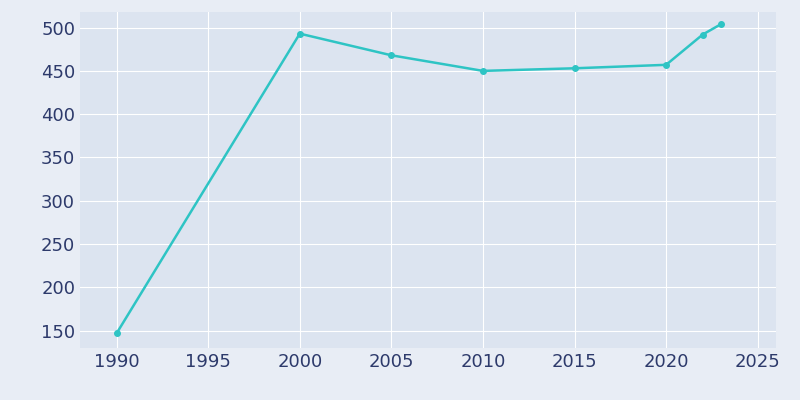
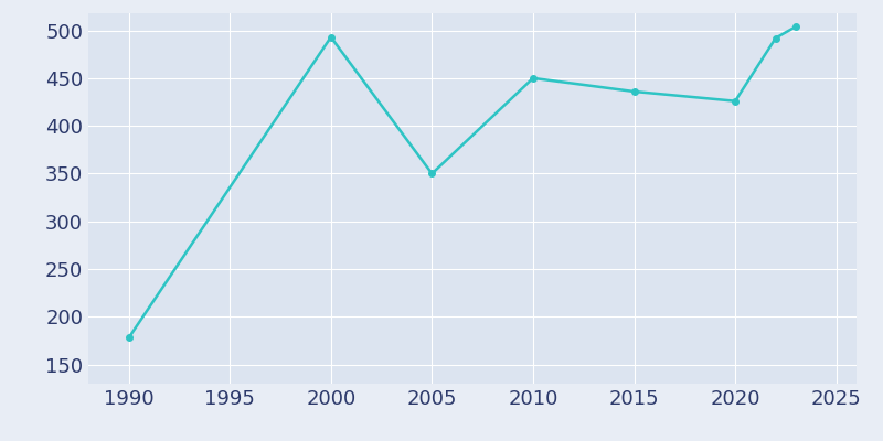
1990: 147 -> 178
2005: 468 -> 350
2015: 453 -> 436
2020: 457 -> 426
